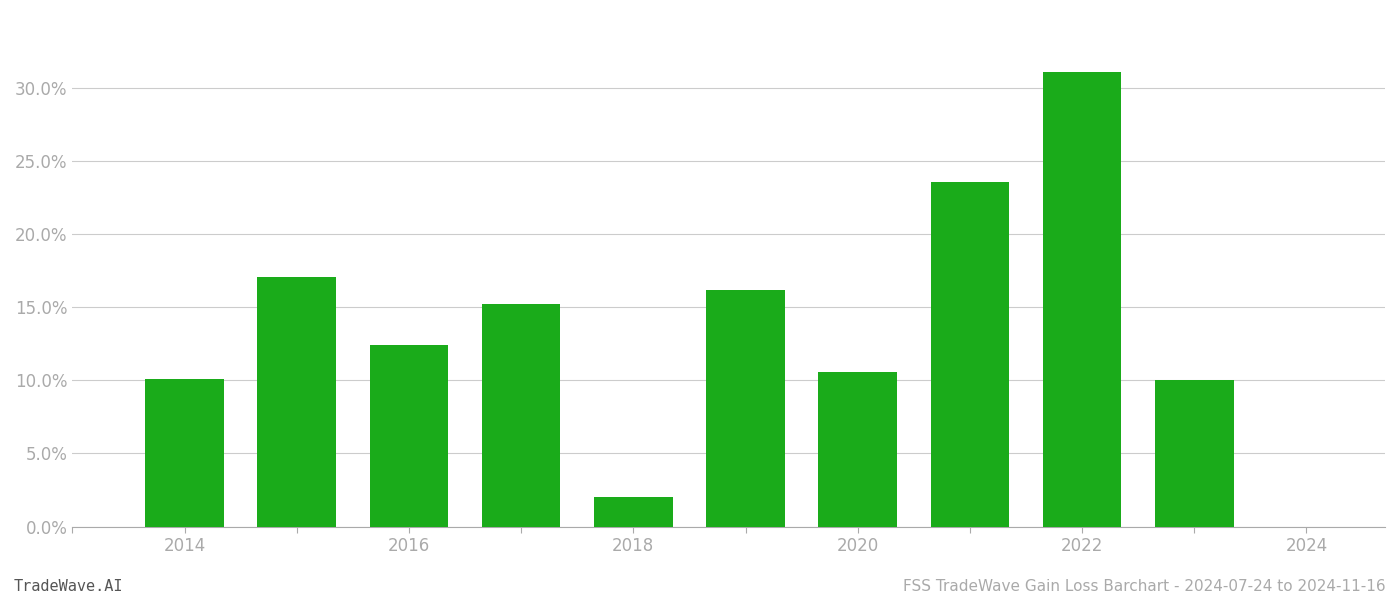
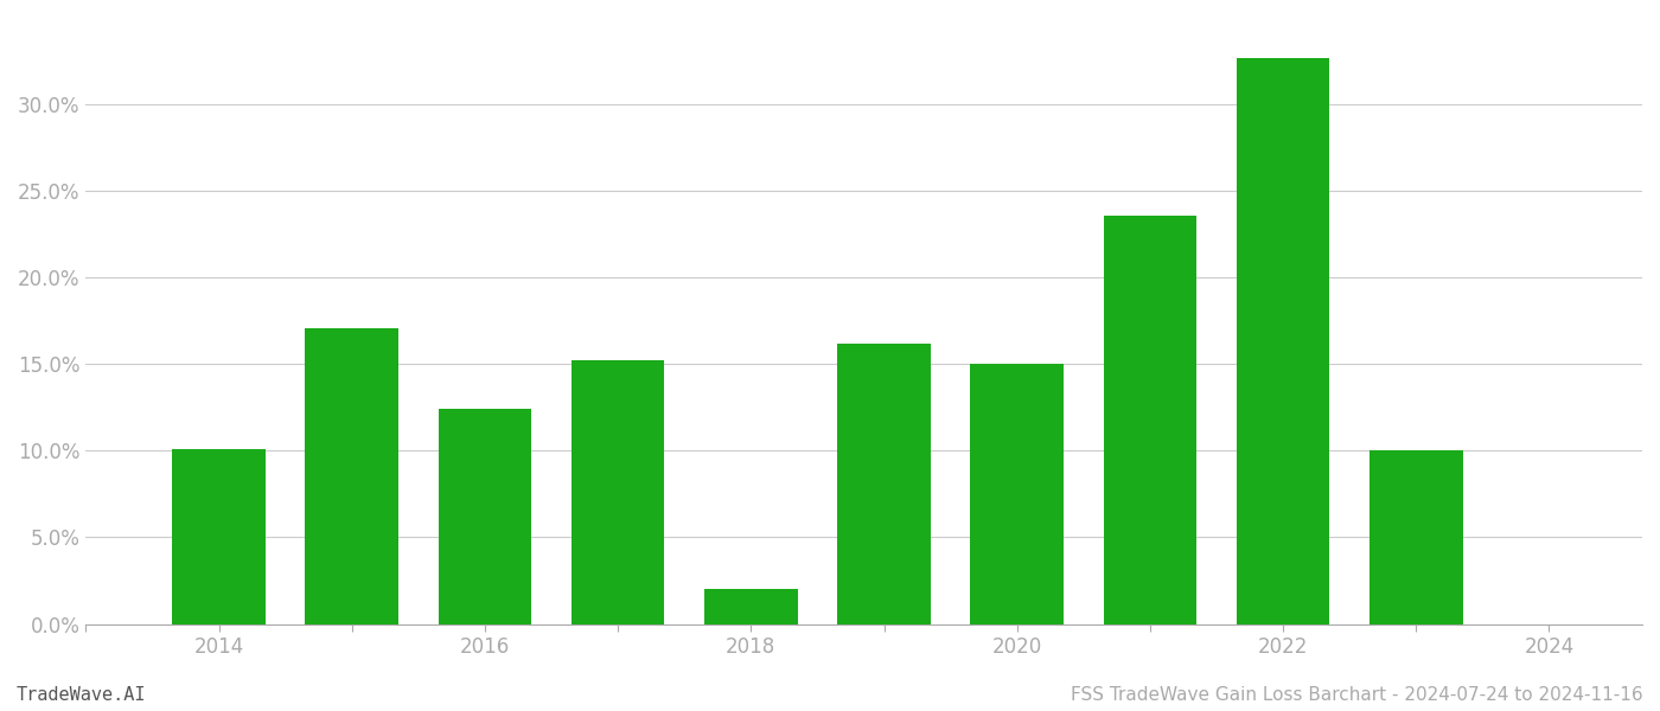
2020: 10.6% -> 15.0%
2022: 31.1% -> 32.7%
